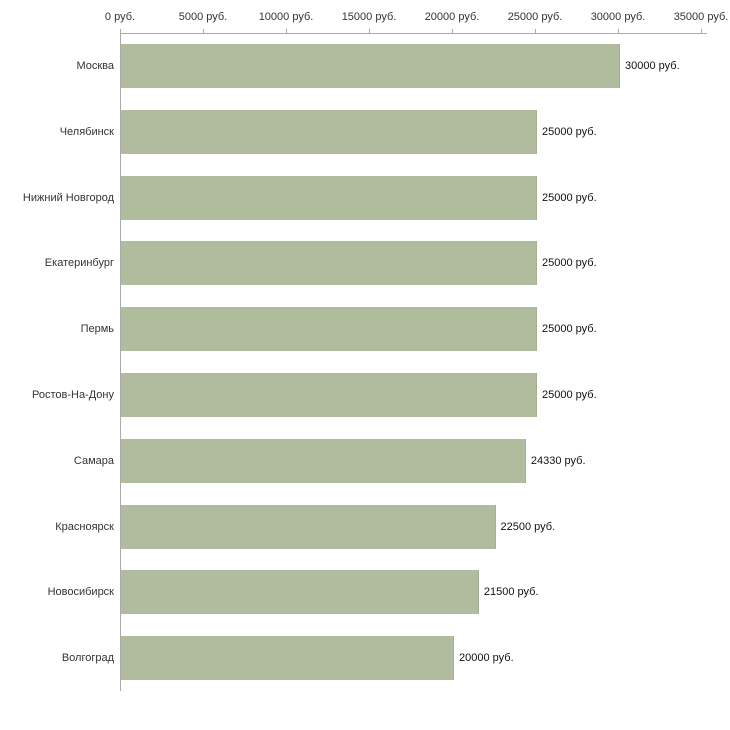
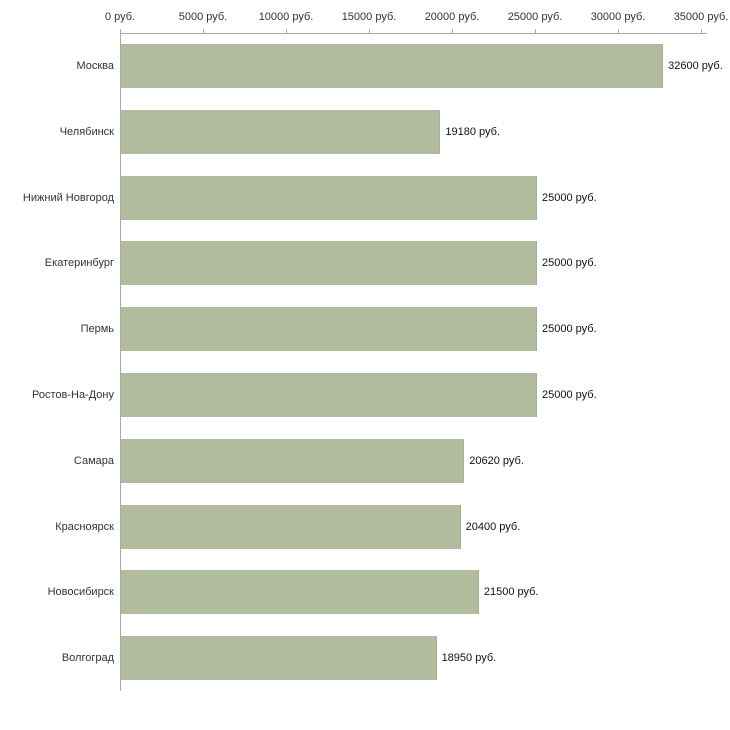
Москва: 30000 -> 32600
Челябинск: 25000 -> 19180
Самара: 24330 -> 20620
Красноярск: 22500 -> 20400
Волгоград: 20000 -> 18950
